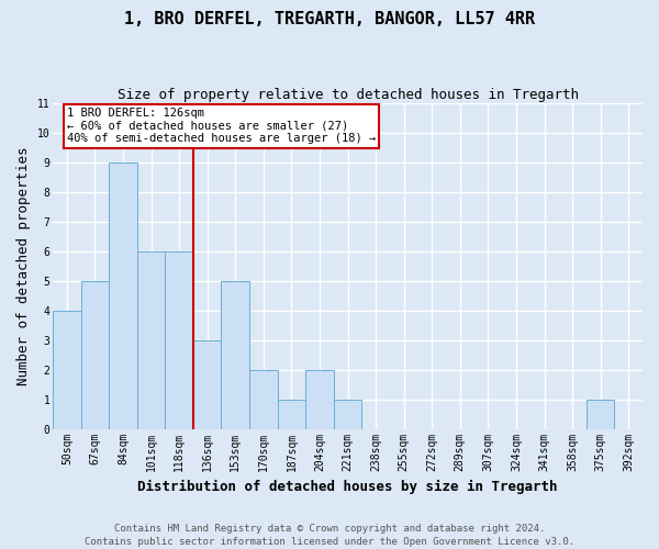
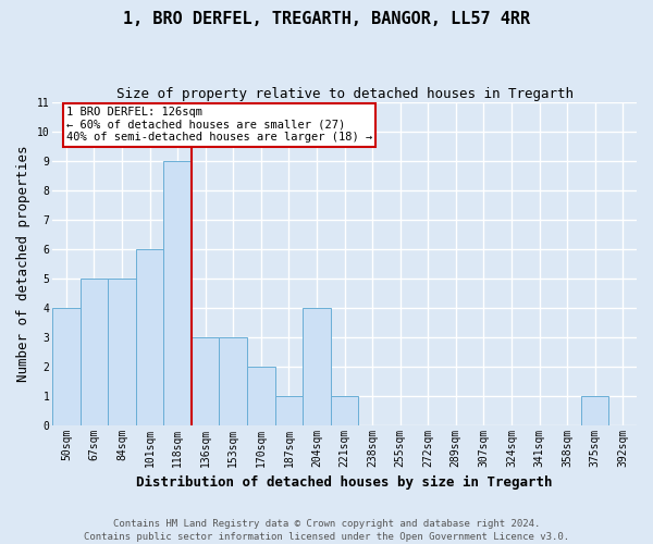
84sqm: 9 -> 5
118sqm: 6 -> 9
153sqm: 5 -> 3
204sqm: 2 -> 4
